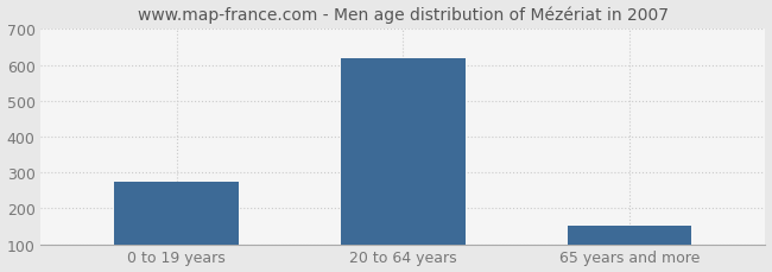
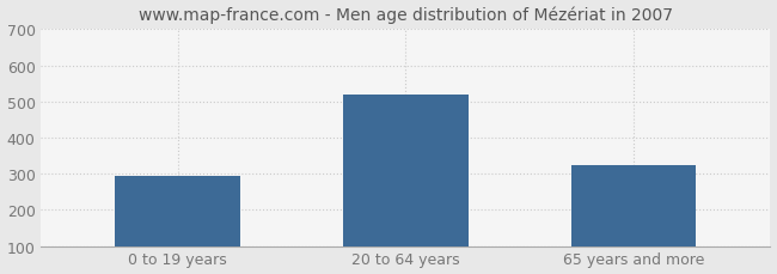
0 to 19 years: 273 -> 295
20 to 64 years: 617 -> 520
65 years and more: 152 -> 325
